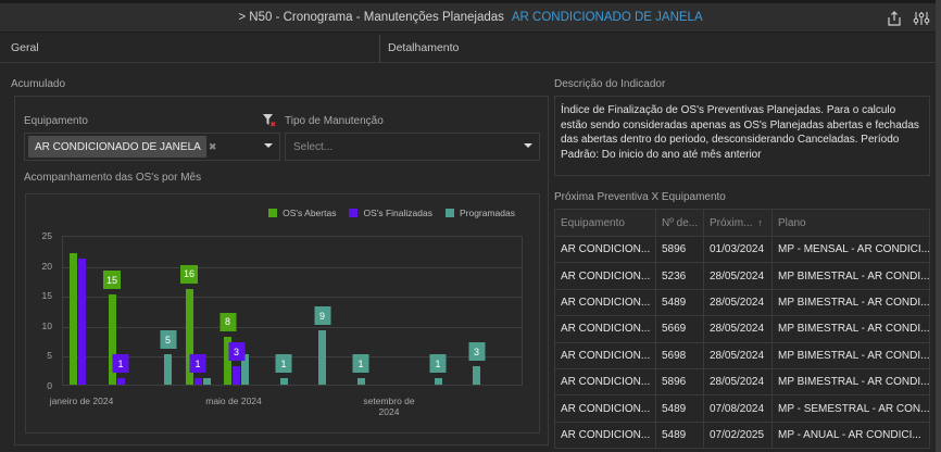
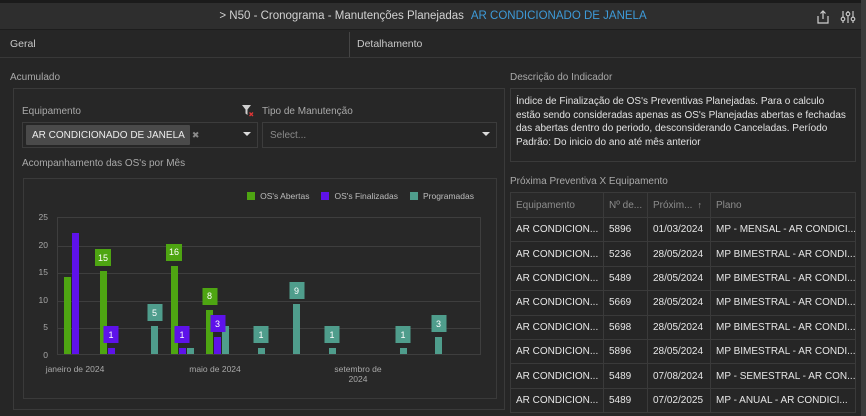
OS's Abertas/janeiro de 2024: 22 -> 14
OS's Finalizadas/janeiro de 2024: 21 -> 22
